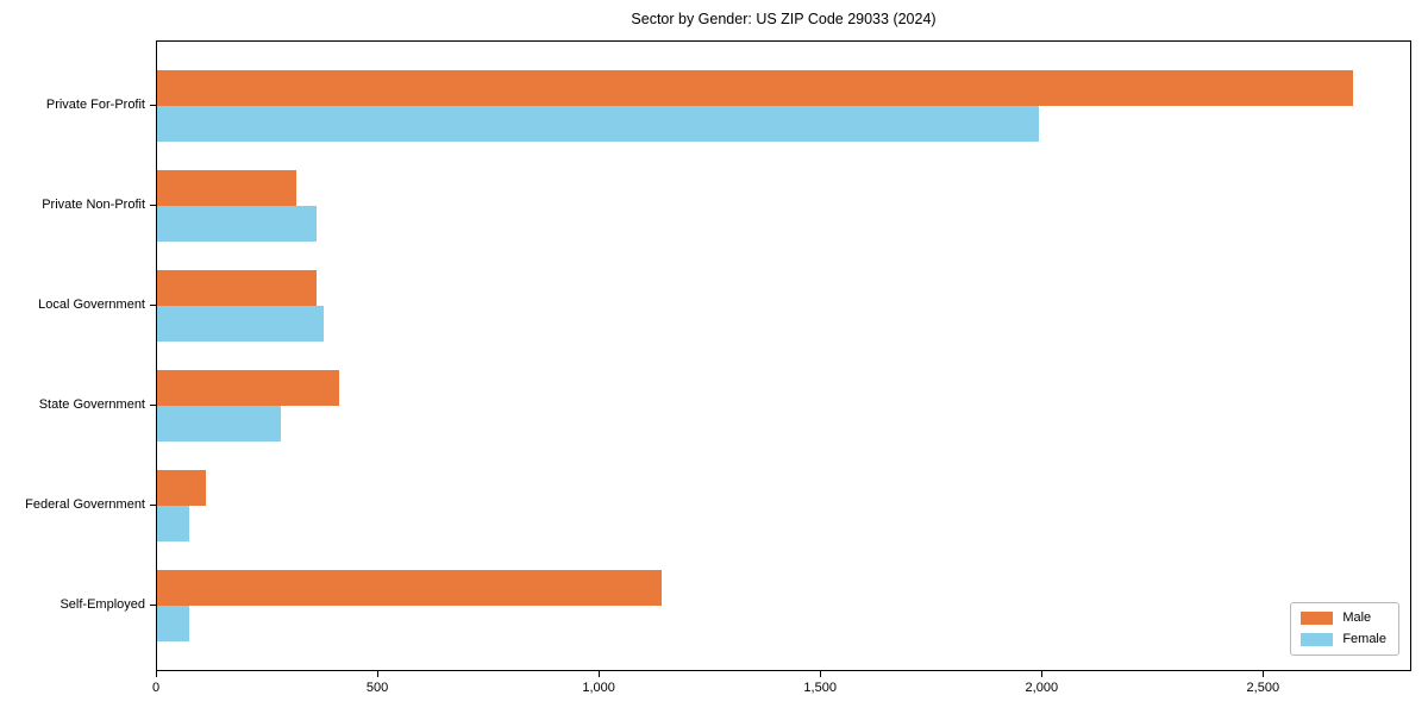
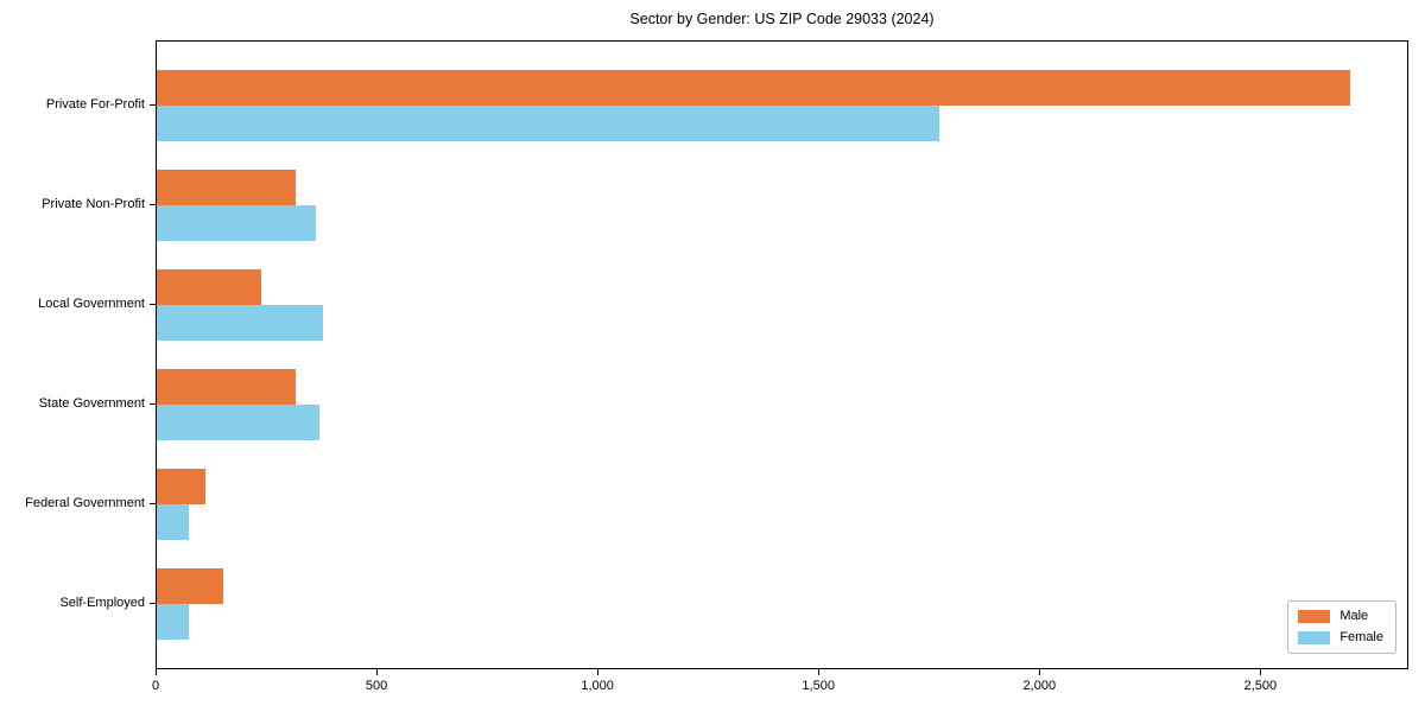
Female/Private For-Profit: 1990 -> 1770
Male/Local Government: 360 -> 240
Male/State Government: 410 -> 320
Female/State Government: 280 -> 370
Male/Self-Employed: 1140 -> 150
